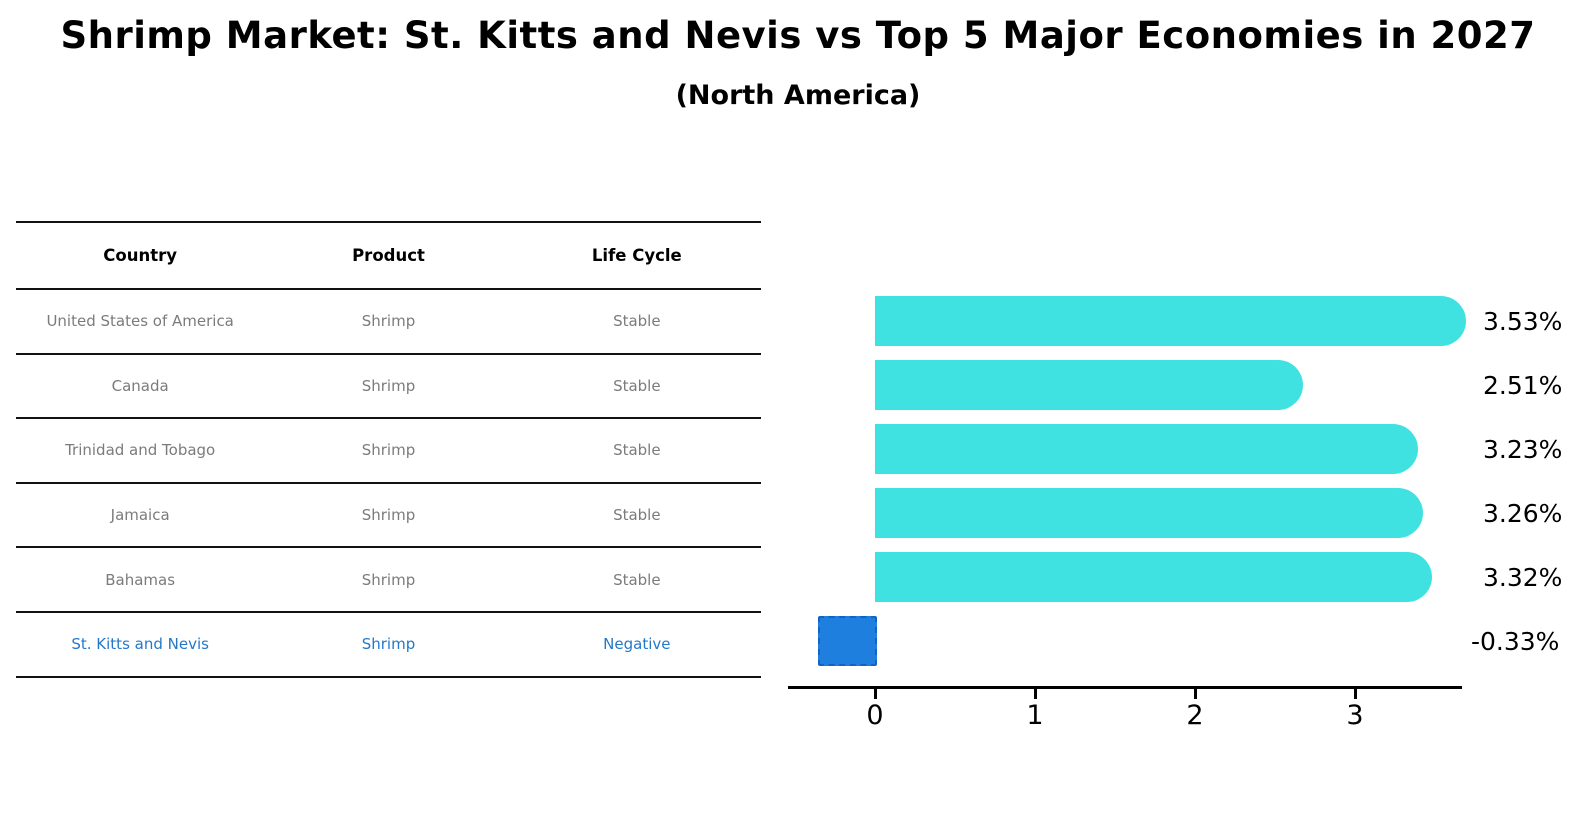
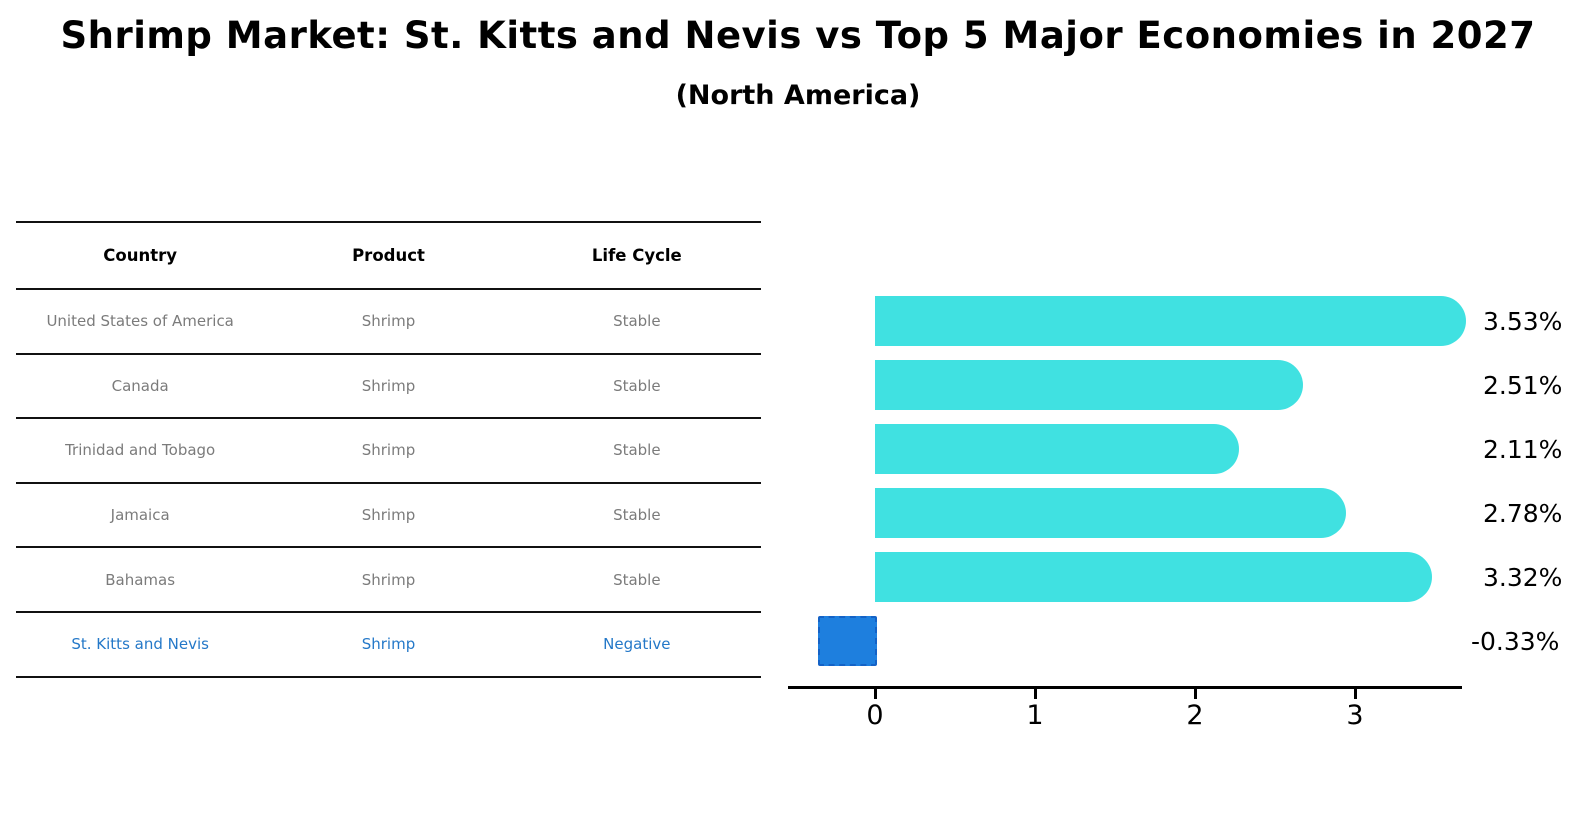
Trinidad and Tobago: 3.23% -> 2.11%
Jamaica: 3.26% -> 2.78%
